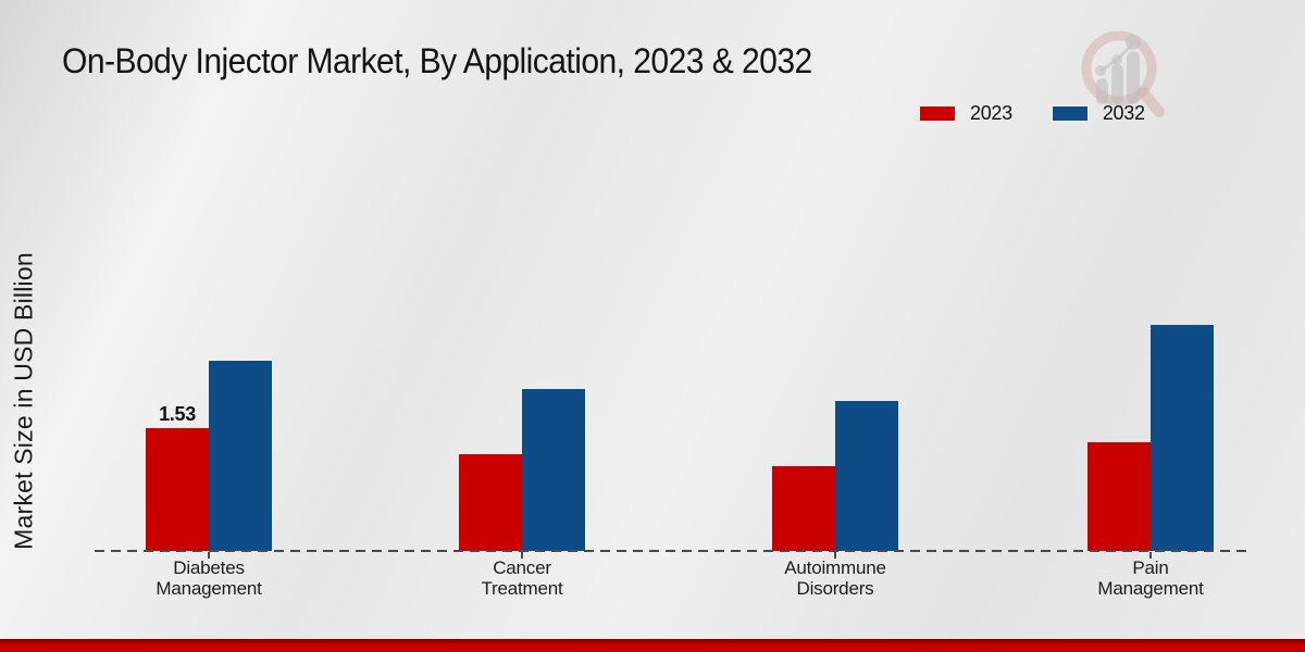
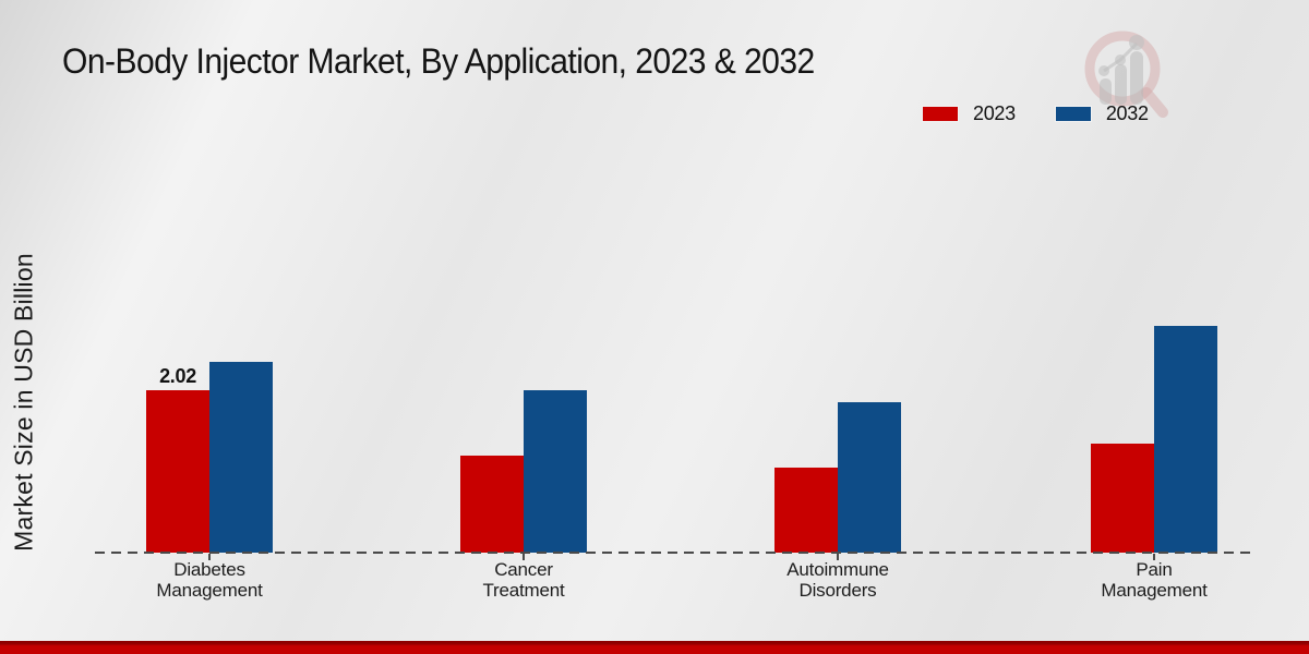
2023/Diabetes Management: 1.53 -> 2.02
